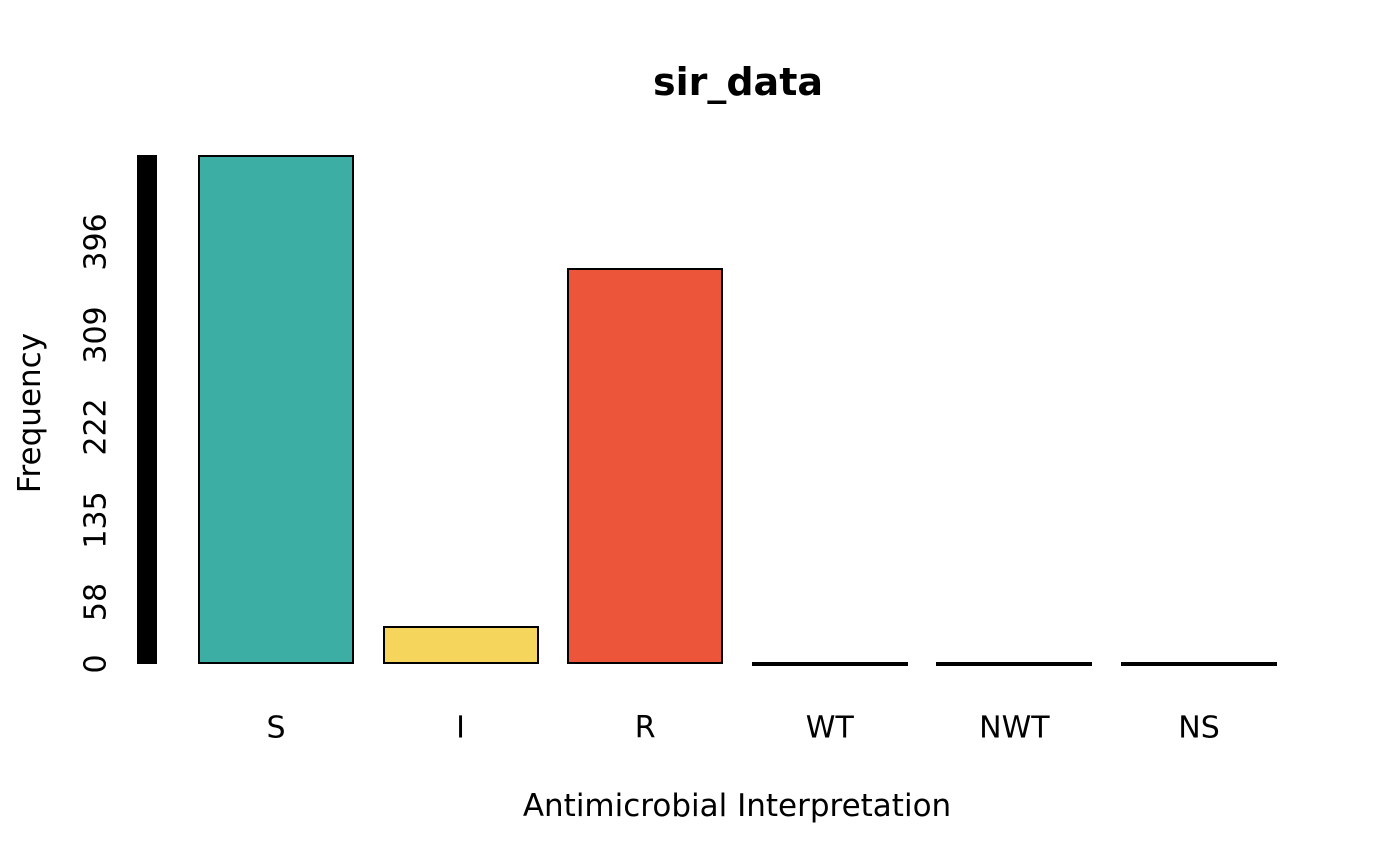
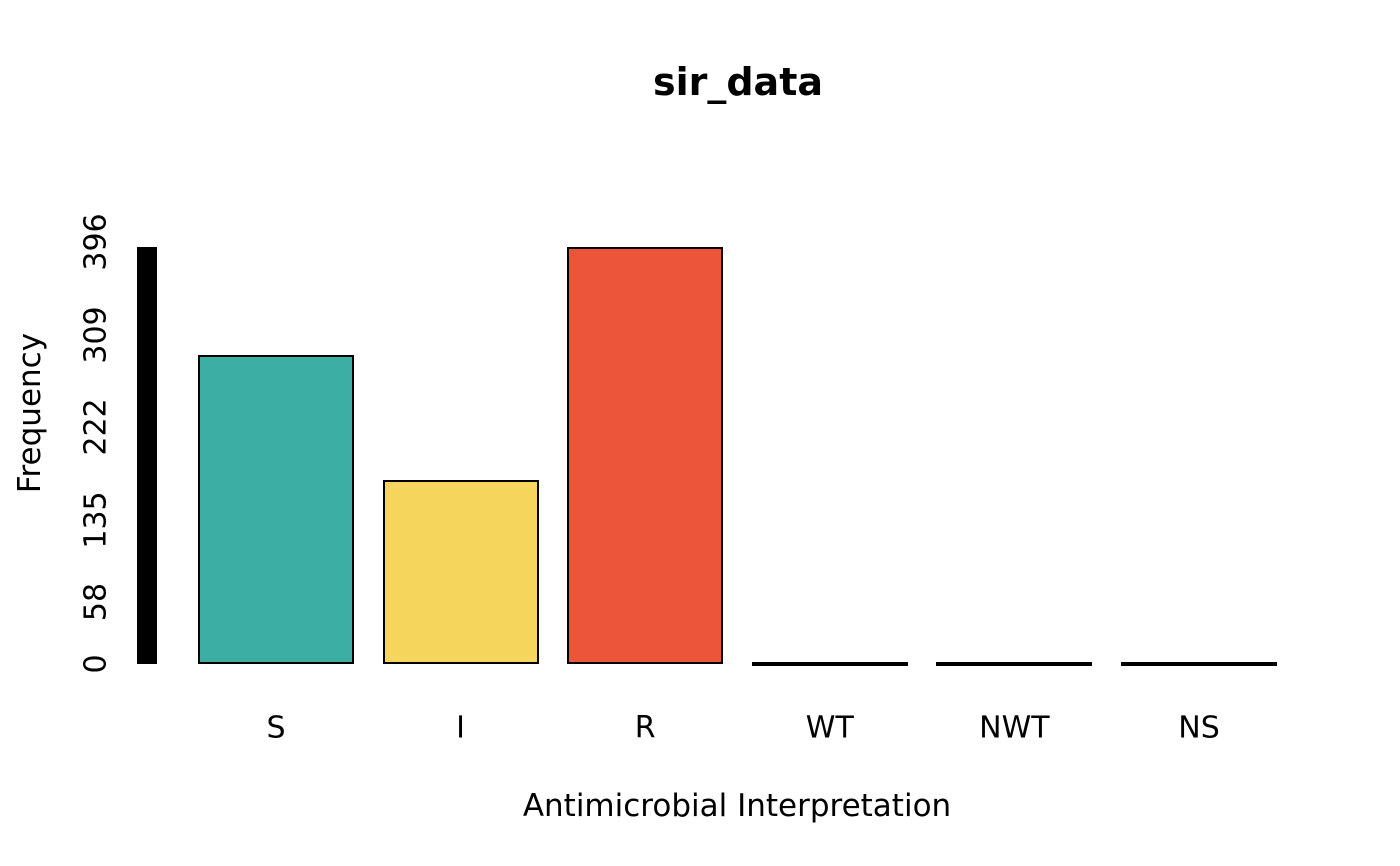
S: 478 -> 290
I: 36 -> 173
R: 372 -> 391
